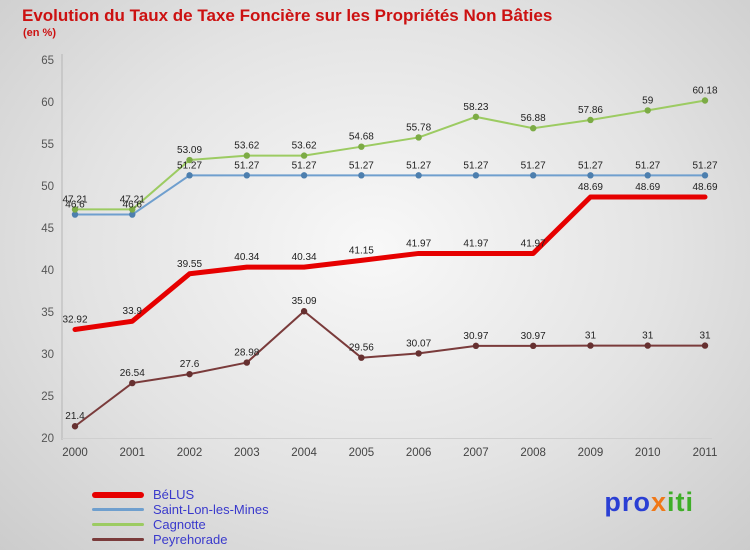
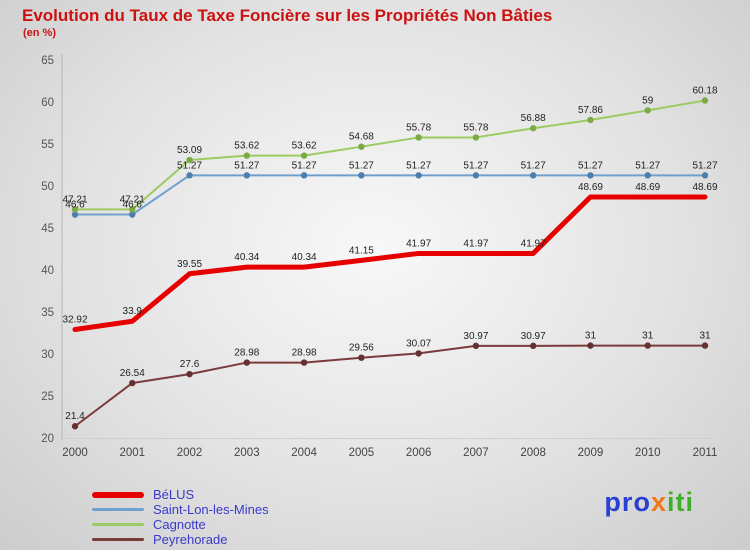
Peyrehorade/2004: 35.09 -> 28.98
Cagnotte/2007: 58.23 -> 55.78
